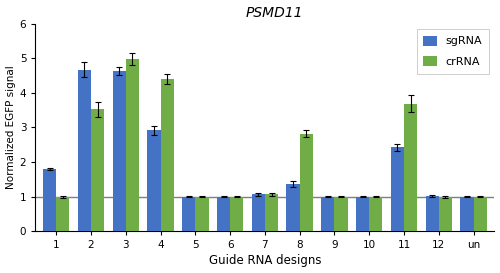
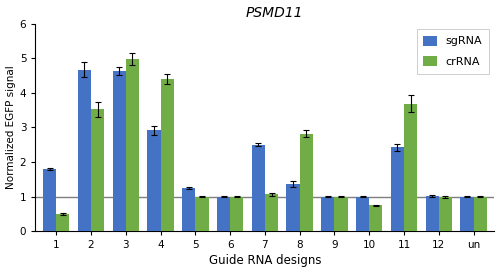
crRNA/1: 1.00 -> 0.50
sgRNA/5: 1.00 -> 1.25
sgRNA/7: 1.07 -> 2.50
crRNA/10: 1.00 -> 0.75
